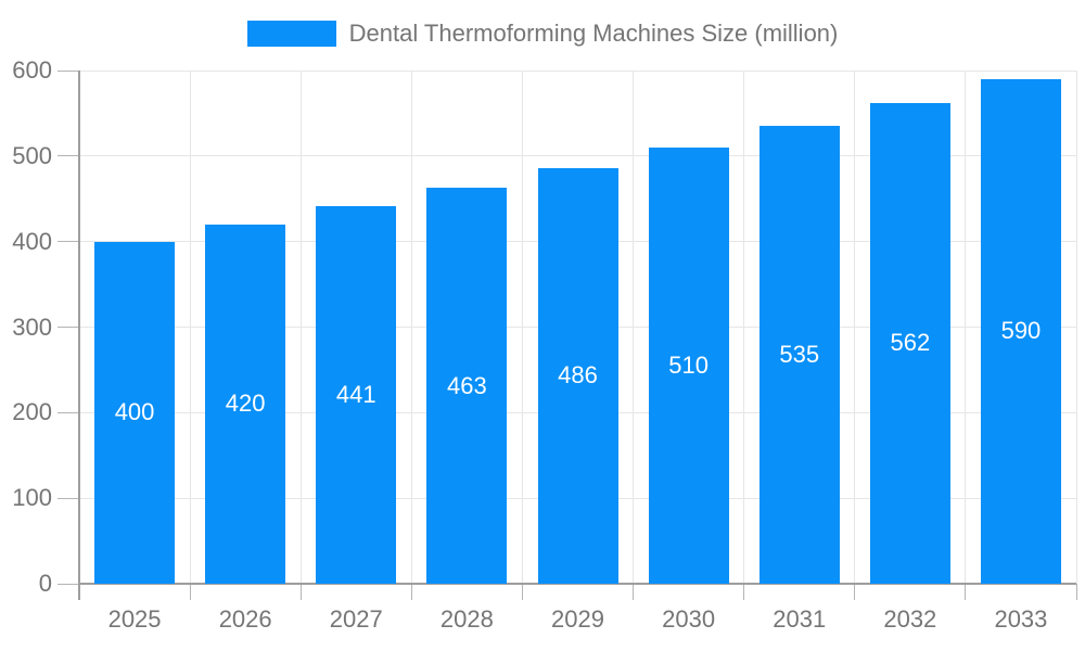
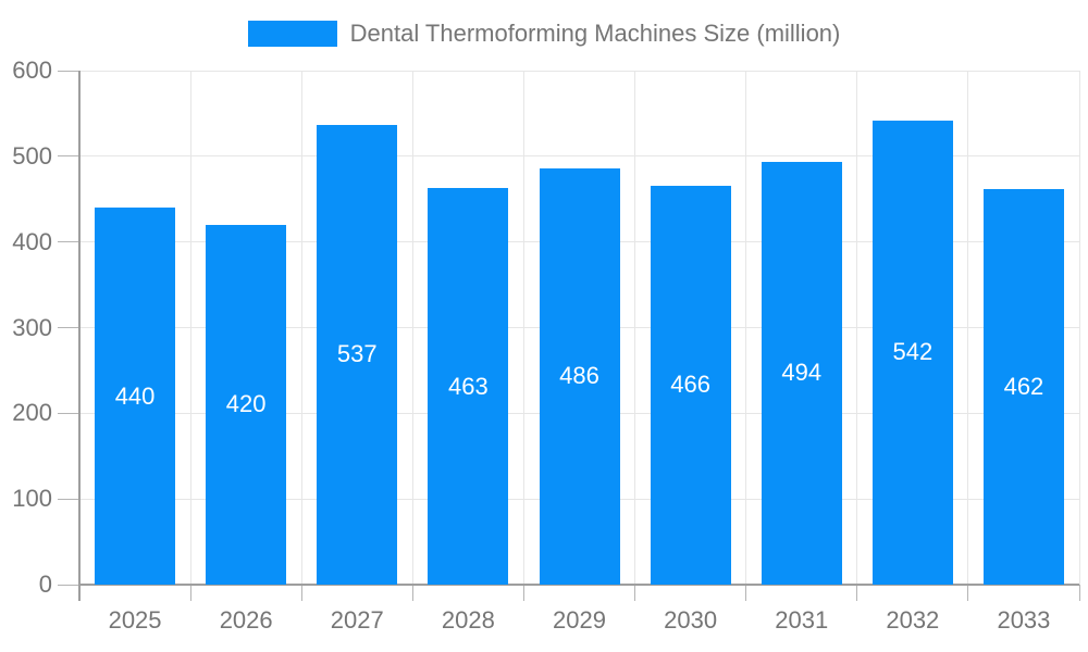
2025: 400 -> 440
2027: 441 -> 537
2030: 510 -> 466
2031: 535 -> 494
2032: 562 -> 542
2033: 590 -> 462
